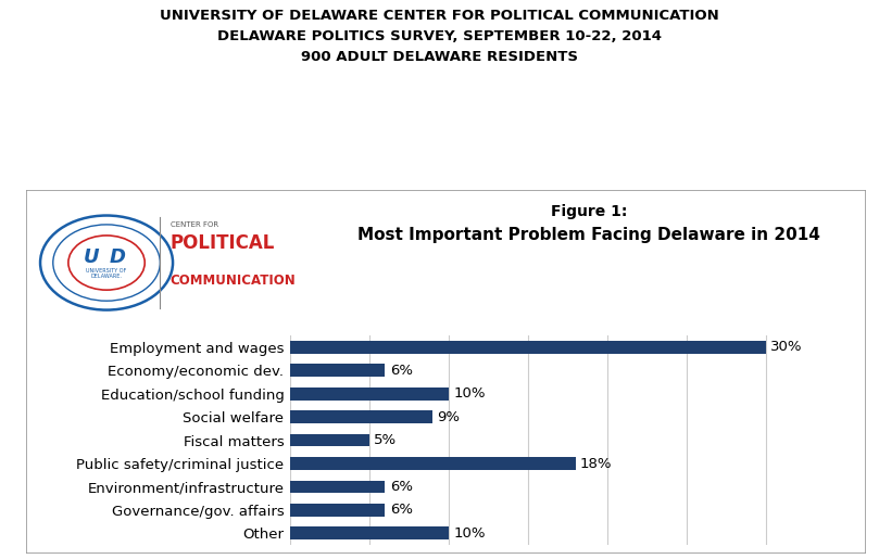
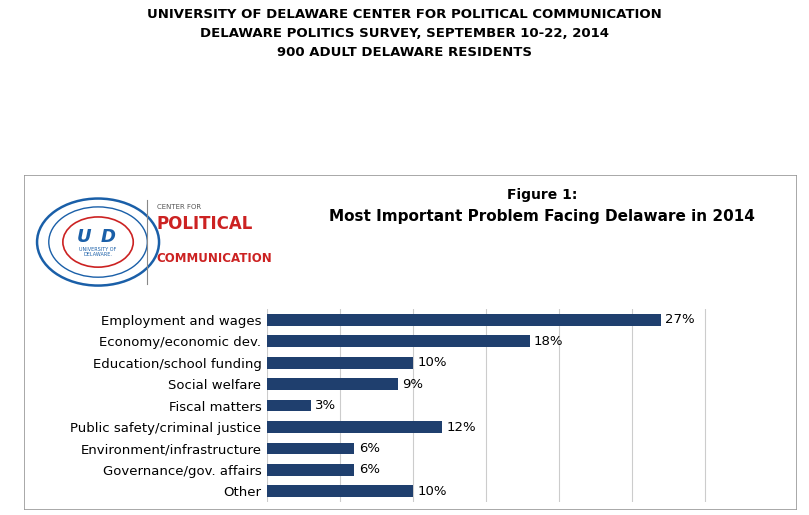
Employment and wages: 30% -> 27%
Economy/economic dev.: 6% -> 18%
Fiscal matters: 5% -> 3%
Public safety/criminal justice: 18% -> 12%
